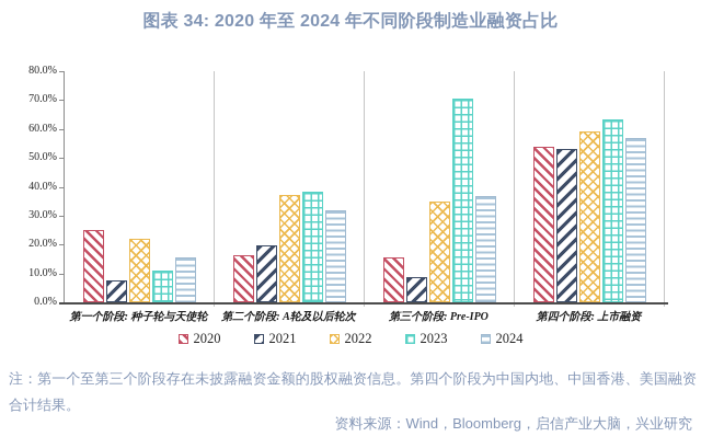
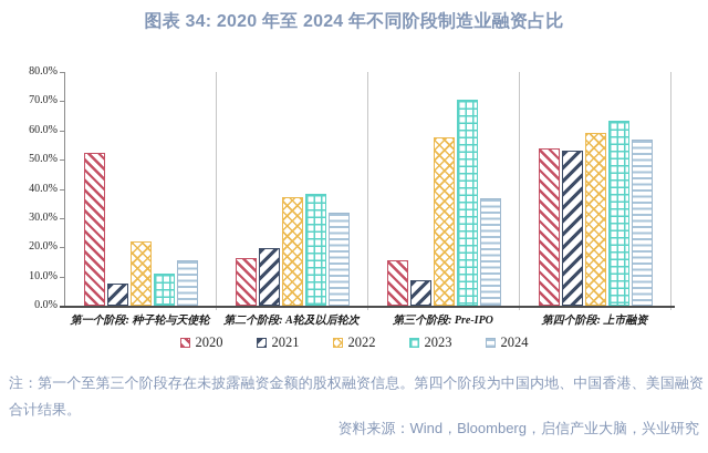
2020/第一个阶段: 种子轮与天使轮: 25% -> 52%
2022/第三个阶段: Pre-IPO: 35% -> 58%
